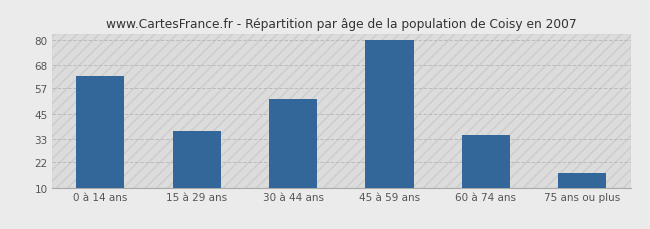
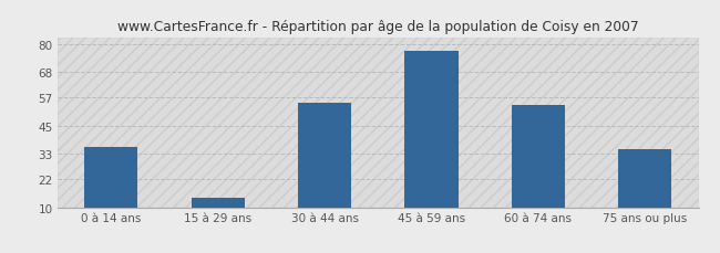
0 à 14 ans: 63 -> 36
15 à 29 ans: 37 -> 14
30 à 44 ans: 52 -> 55
45 à 59 ans: 80 -> 77
60 à 74 ans: 35 -> 54
75 ans ou plus: 17 -> 35
